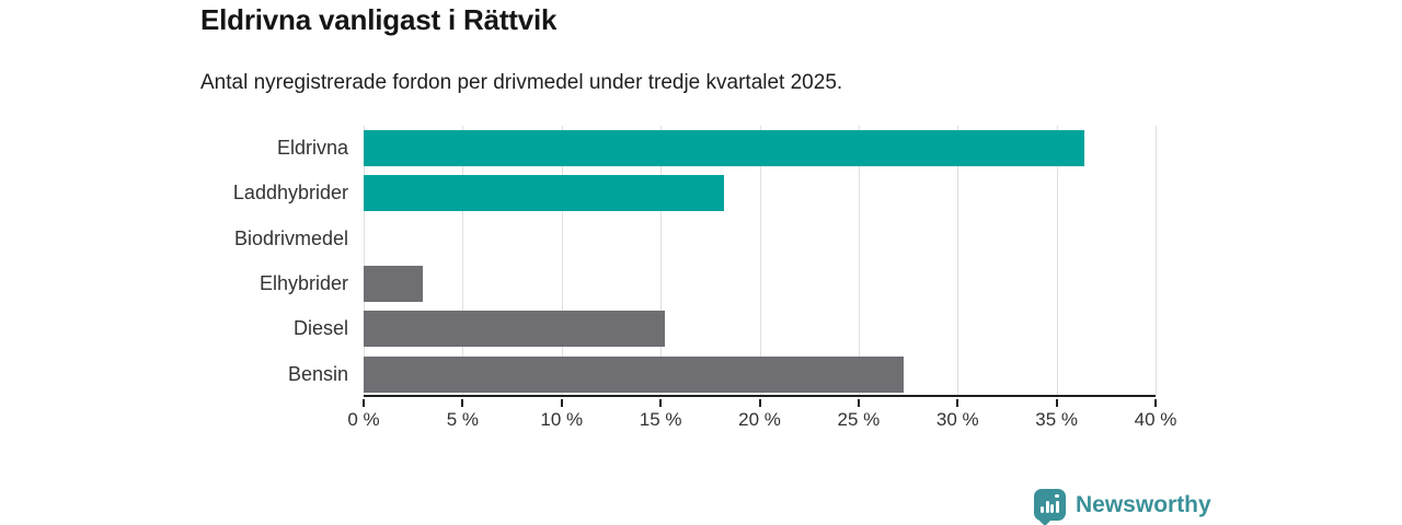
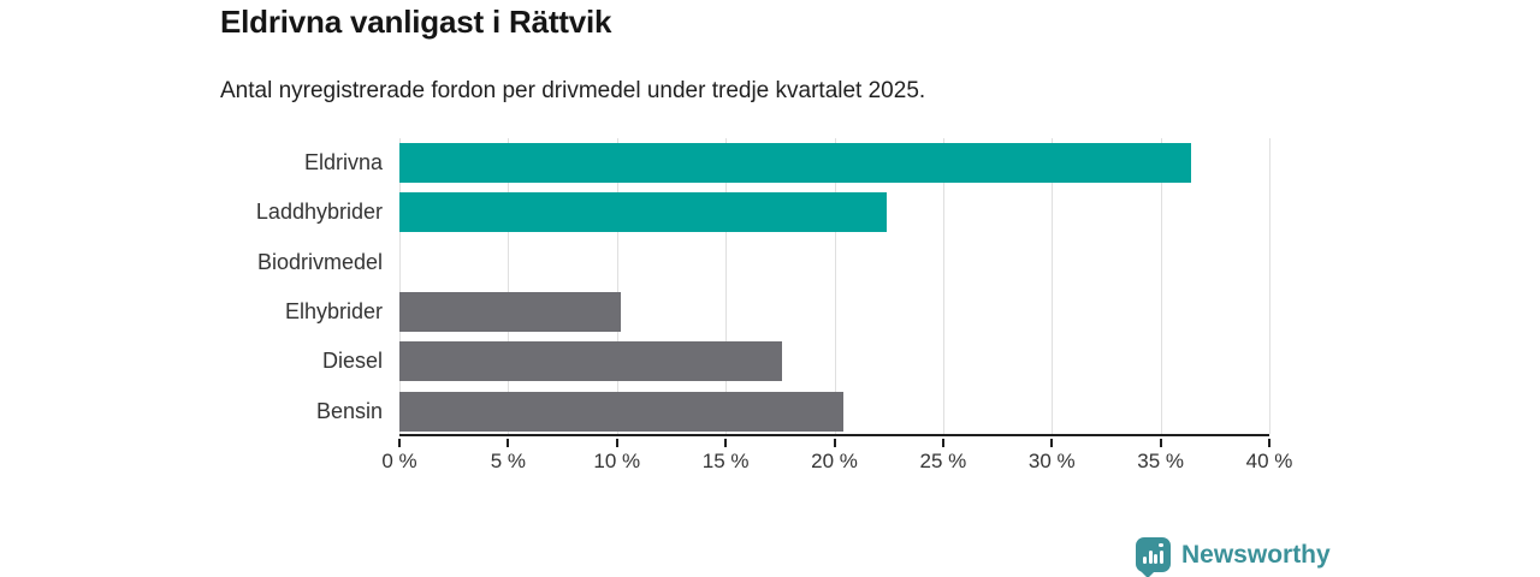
Laddhybrider: 18.2% -> 22.4%
Elhybrider: 3.0% -> 10.2%
Diesel: 15.2% -> 17.6%
Bensin: 27.3% -> 20.4%
